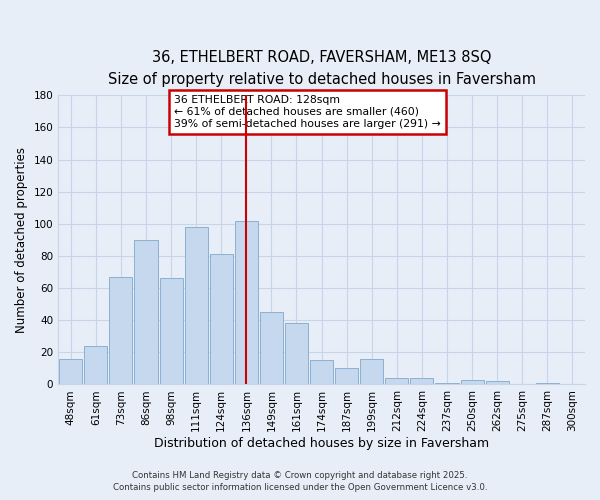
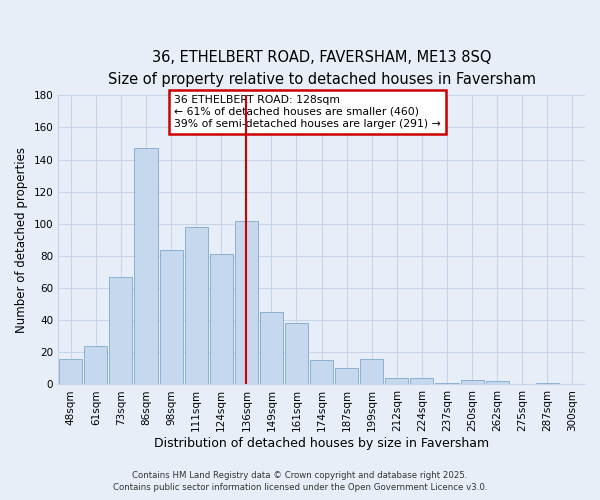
86sqm: 90 -> 147
98sqm: 66 -> 84
